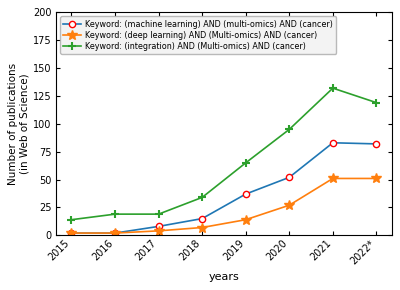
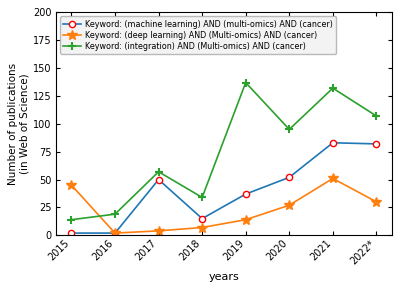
Keyword: (deep learning) AND (Multi-omics) AND (cancer)/2015: 2 -> 45
Keyword: (machine learning) AND (multi-omics) AND (cancer)/2017: 8 -> 50
Keyword: (integration) AND (Multi-omics) AND (cancer)/2017: 19 -> 57
Keyword: (integration) AND (Multi-omics) AND (cancer)/2019: 65 -> 137
Keyword: (deep learning) AND (Multi-omics) AND (cancer)/2022*: 51 -> 30
Keyword: (integration) AND (Multi-omics) AND (cancer)/2022*: 119 -> 107
